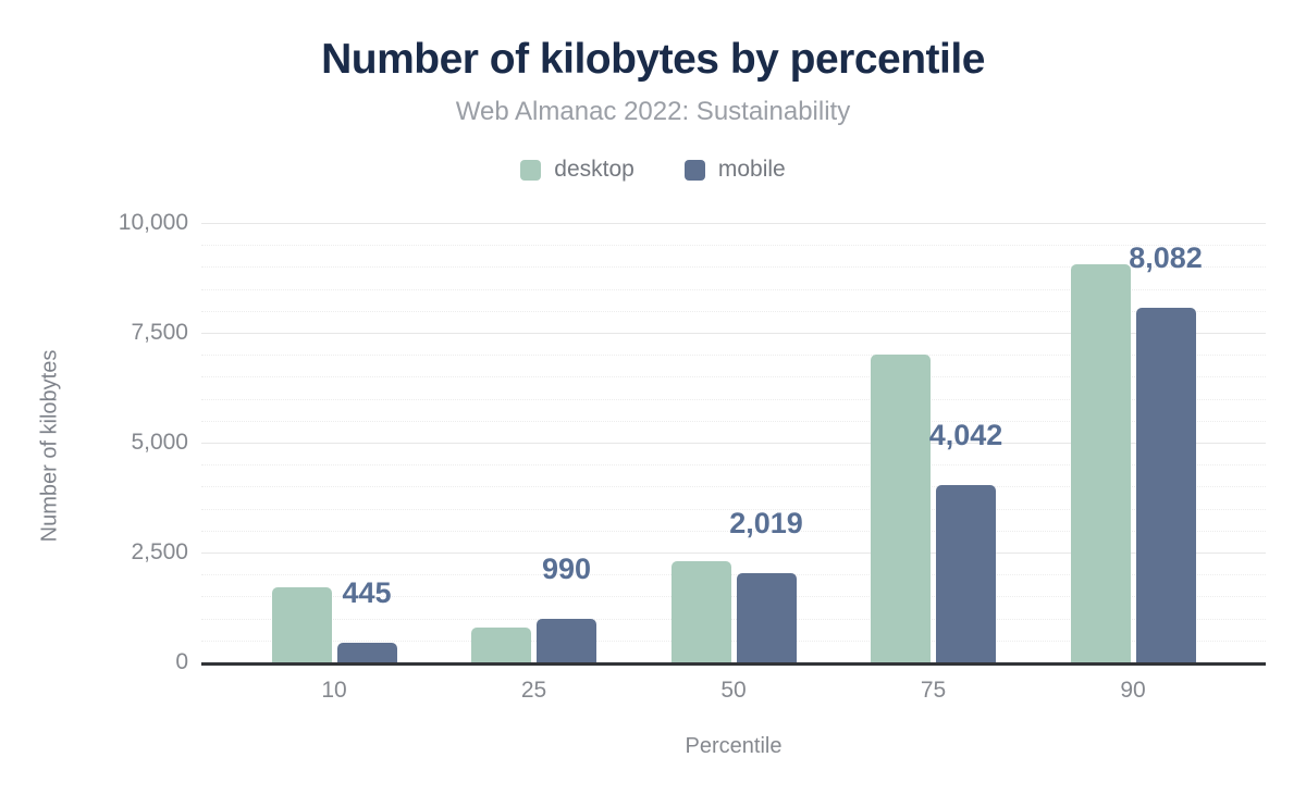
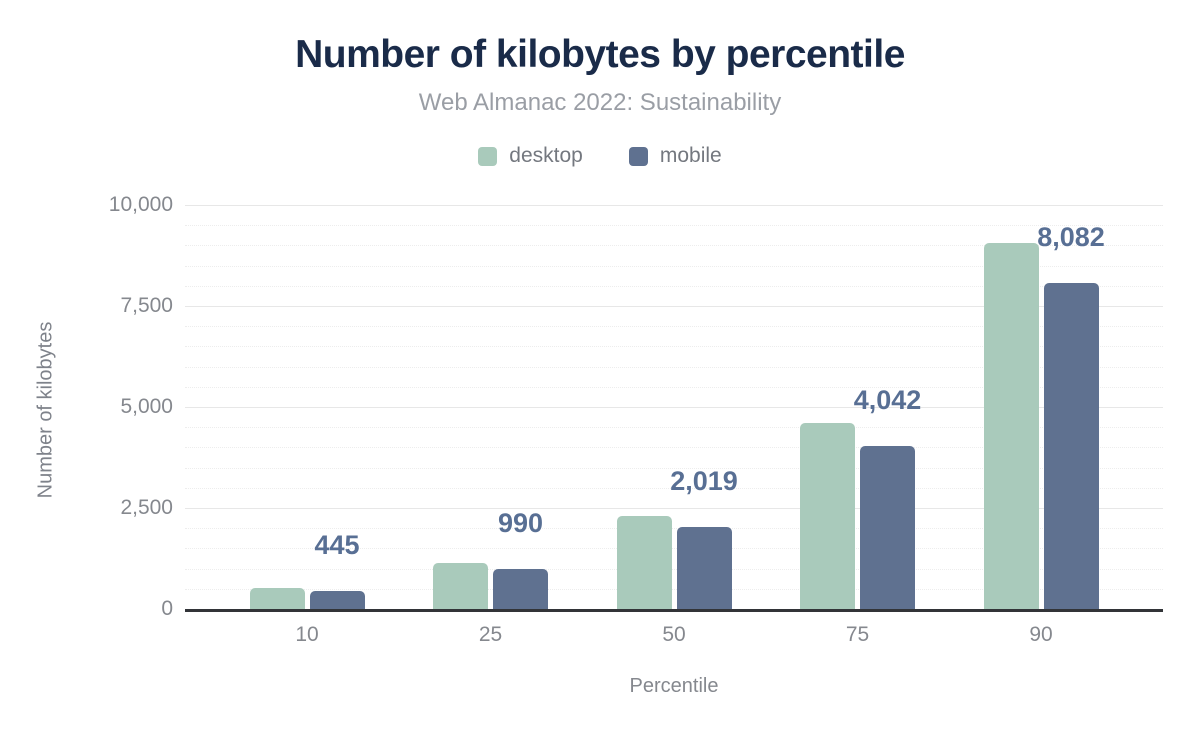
desktop/10: 1700 -> 500
desktop/25: 800 -> 1200
desktop/75: 7000 -> 4600
